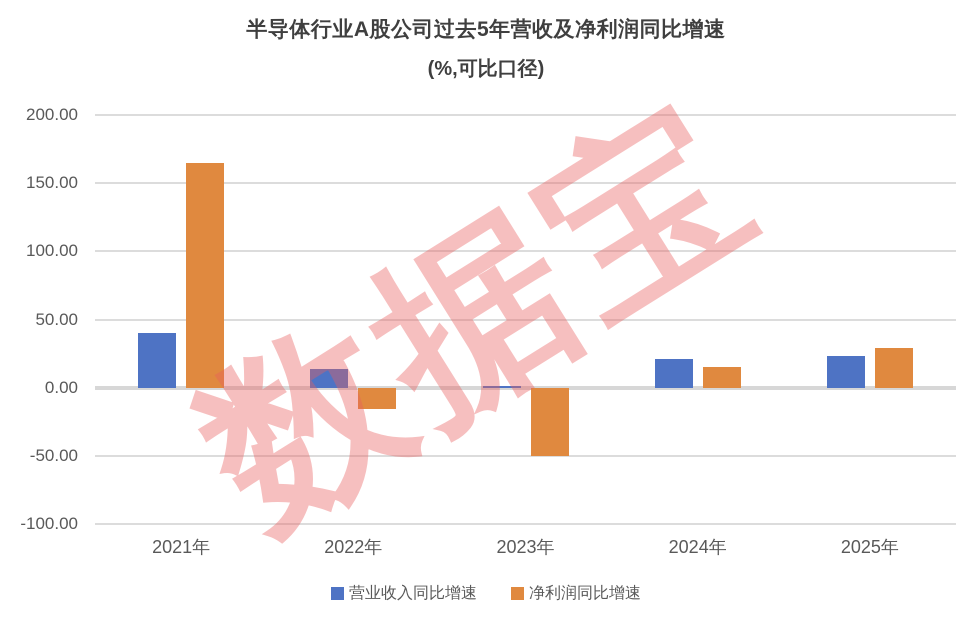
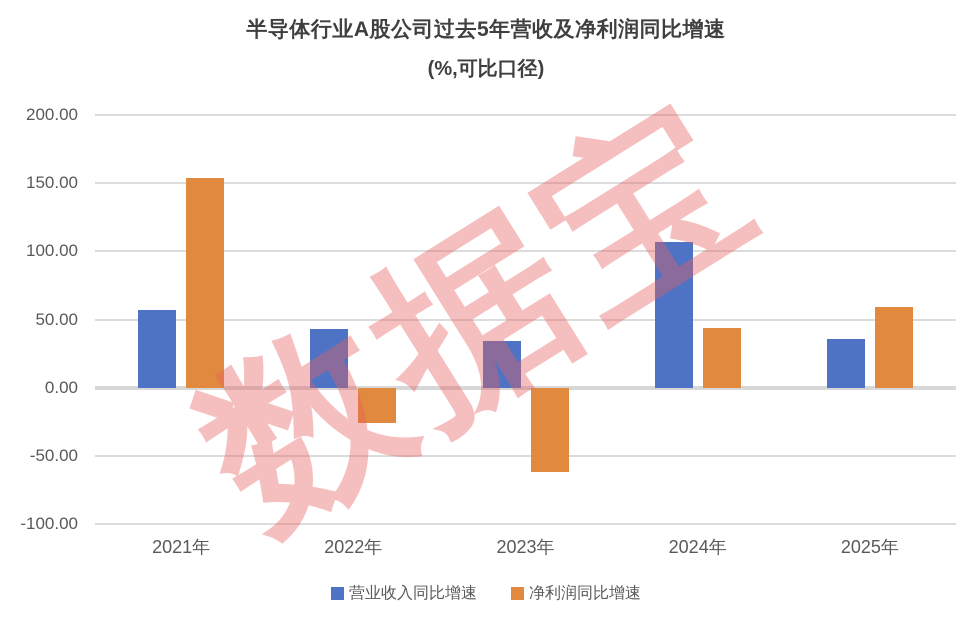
营业收入同比增速/2021年: 40 -> 57
净利润同比增速/2021年: 165 -> 154
营业收入同比增速/2022年: 14 -> 43
净利润同比增速/2022年: -16 -> -26
营业收入同比增速/2023年: 2 -> 34
净利润同比增速/2023年: -50 -> -62
营业收入同比增速/2024年: 21 -> 107
净利润同比增速/2024年: 15 -> 44
营业收入同比增速/2025年: 23 -> 36
净利润同比增速/2025年: 29 -> 59
